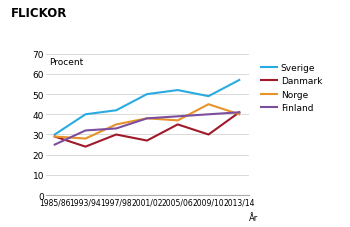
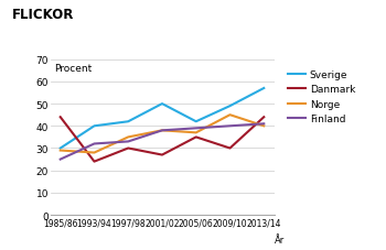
Danmark/1985/86: 29 -> 44
Sverige/2005/06: 52 -> 42
Danmark/2013/14: 41 -> 44
